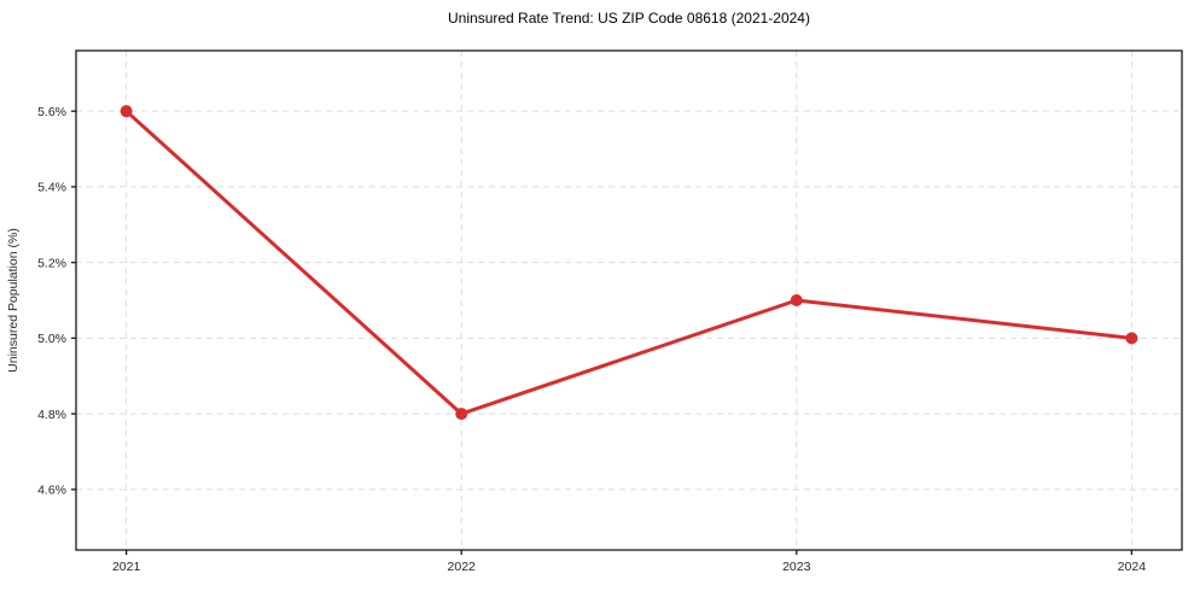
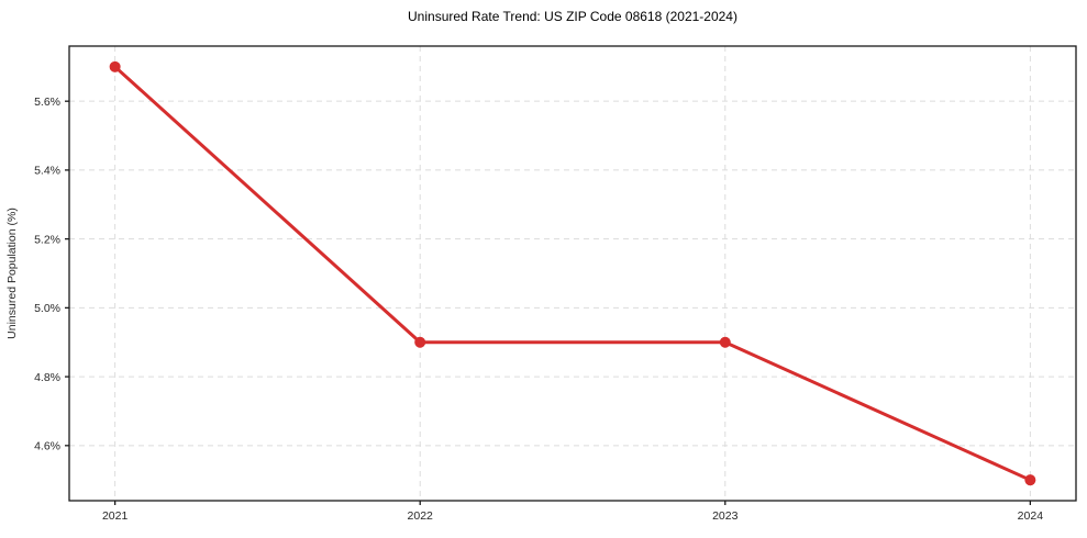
2021: 5.6% -> 5.7%
2022: 4.8% -> 4.9%
2023: 5.1% -> 4.9%
2024: 5.0% -> 4.5%
